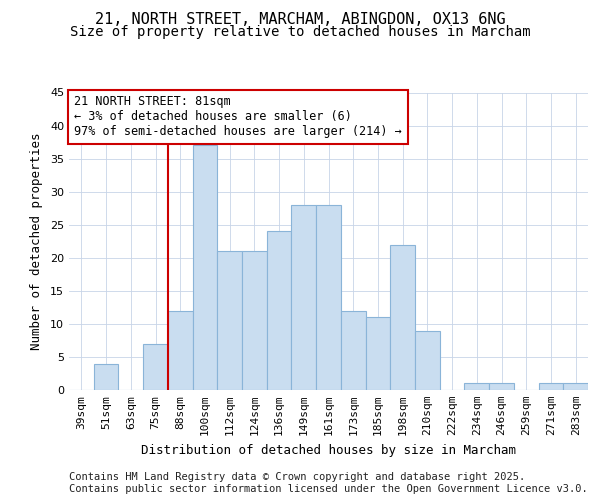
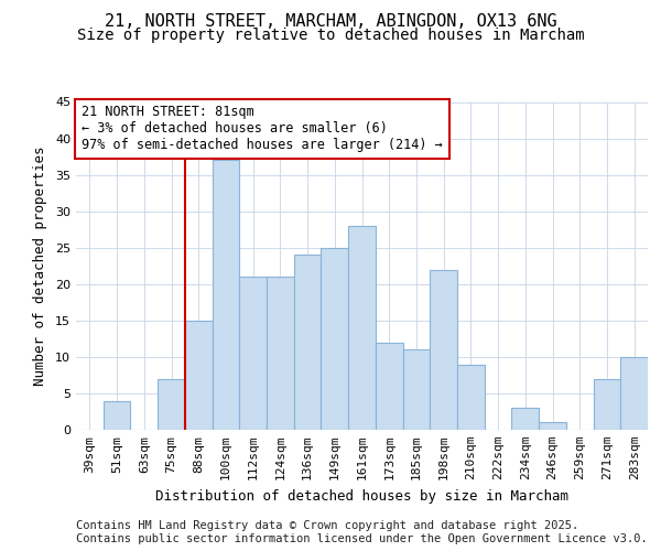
88sqm: 12 -> 15
149sqm: 28 -> 25
234sqm: 1 -> 3
271sqm: 1 -> 7
283sqm: 1 -> 10
